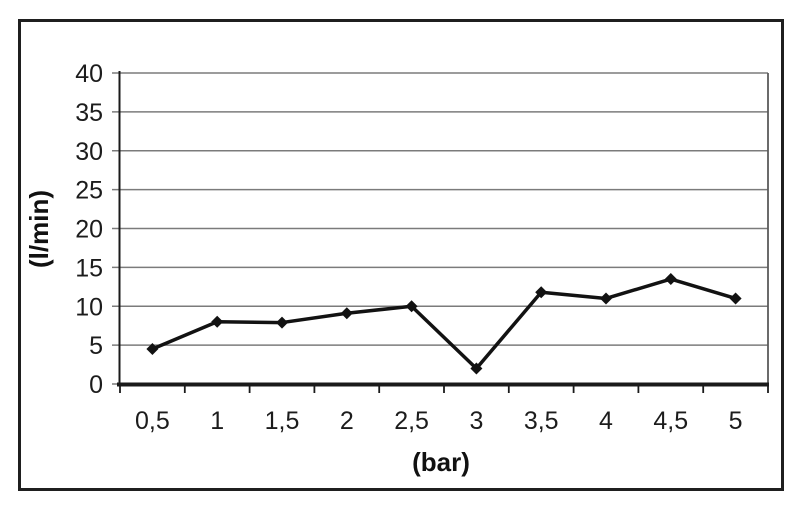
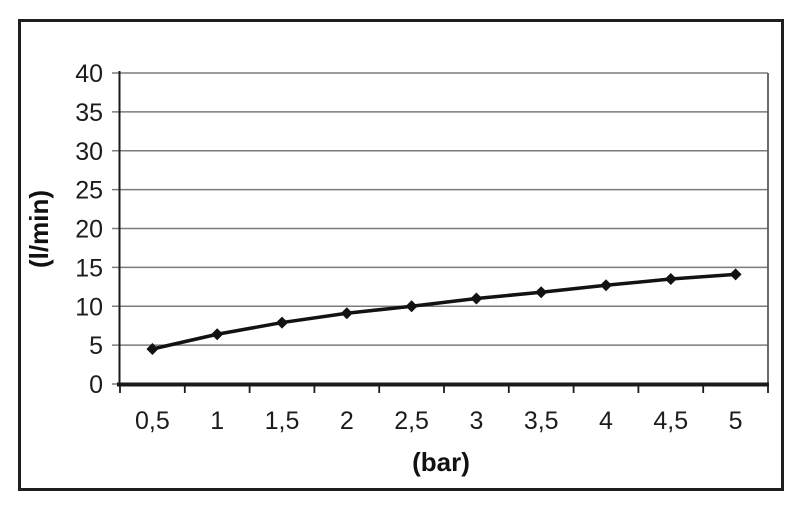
1: 8 -> 6
3: 2 -> 11
4: 11 -> 13
5: 11 -> 14
